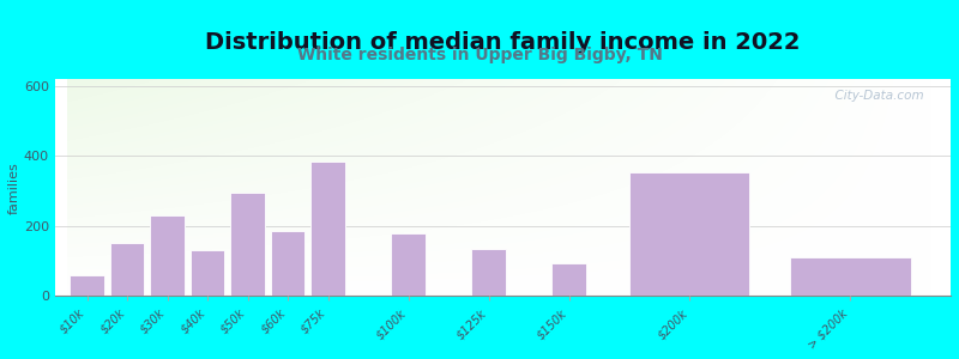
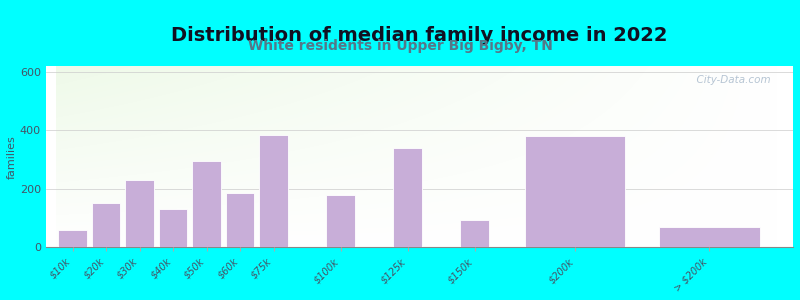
$125k: 135 -> 340
$200k: 355 -> 380
> $200k: 110 -> 70
